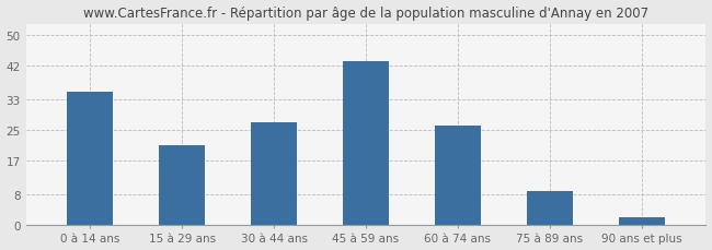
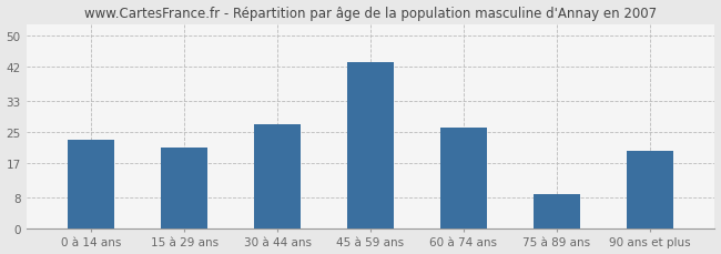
0 à 14 ans: 35 -> 23
90 ans et plus: 2 -> 20
